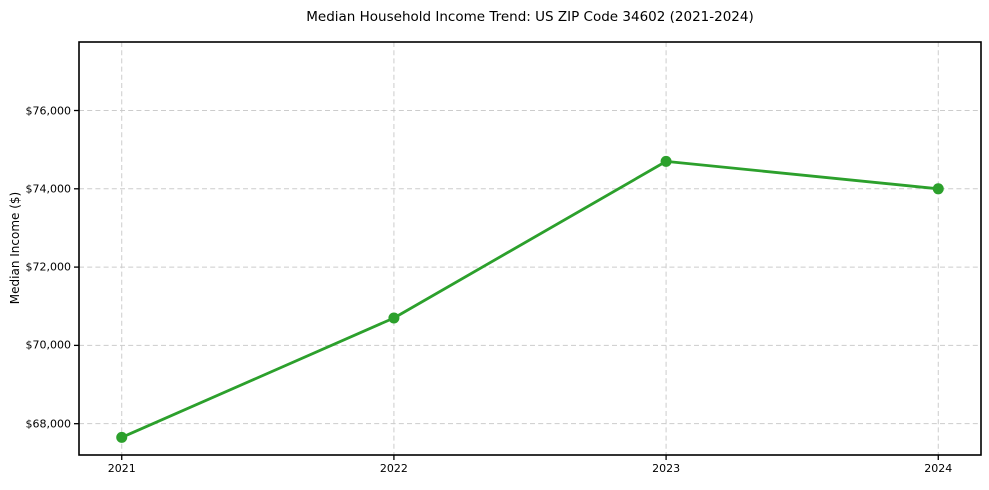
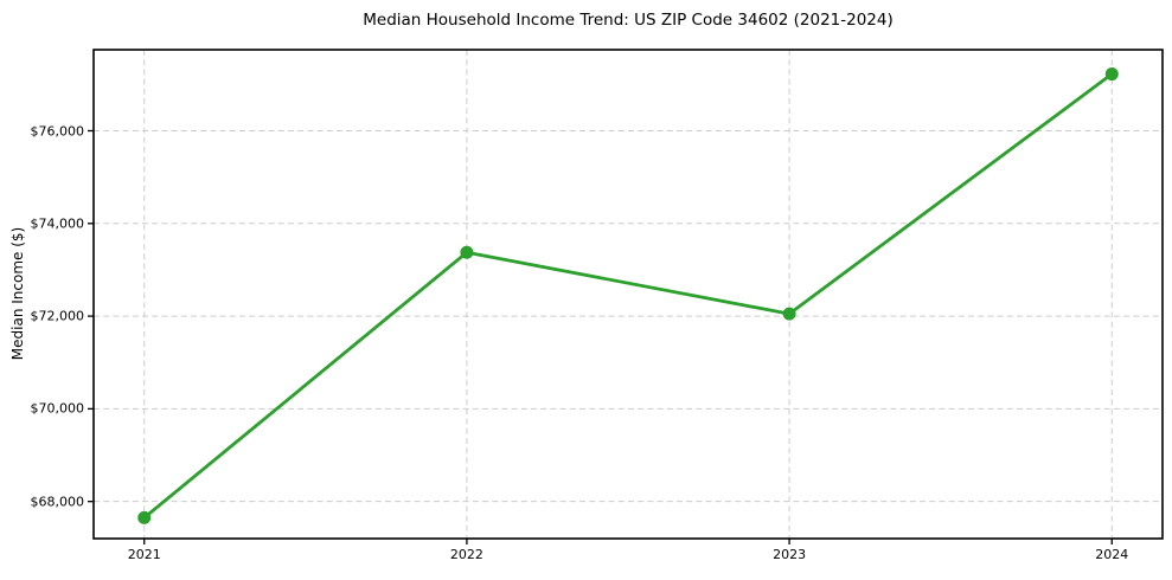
2022: $70700 -> $73400
2023: $74700 -> $72000
2024: $74000 -> $77200
